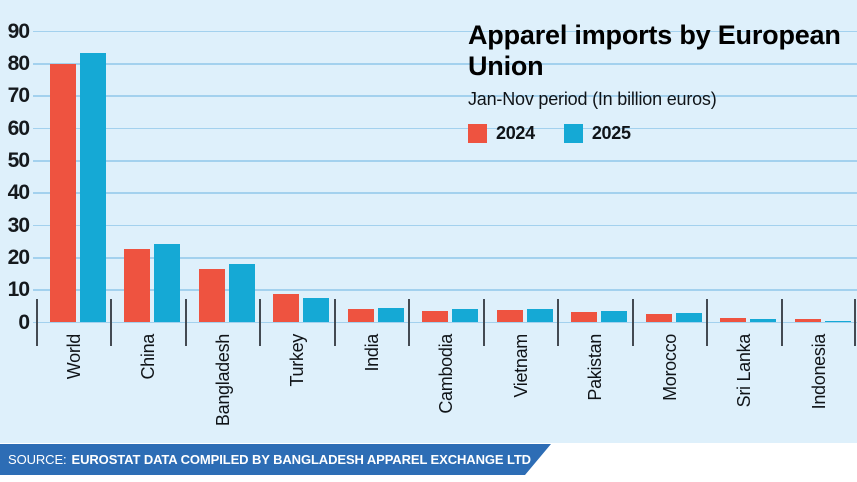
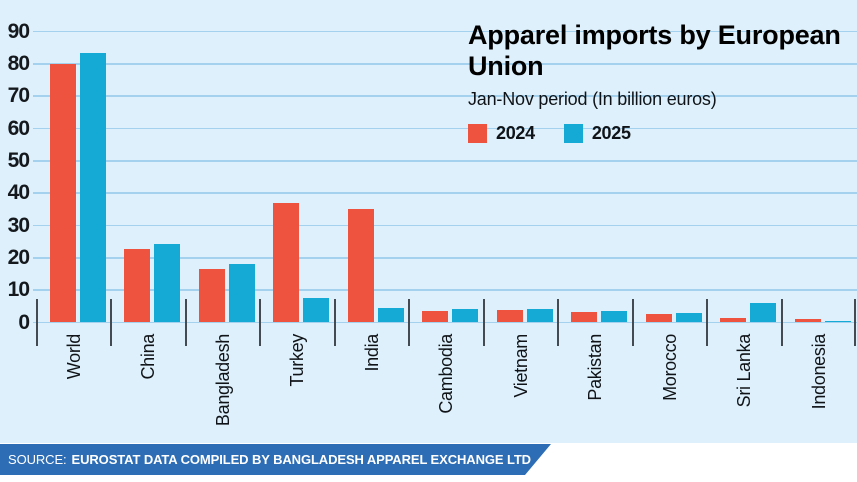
2024/Turkey: 9 -> 37
2024/India: 4 -> 35
2025/Sri Lanka: 1 -> 6
